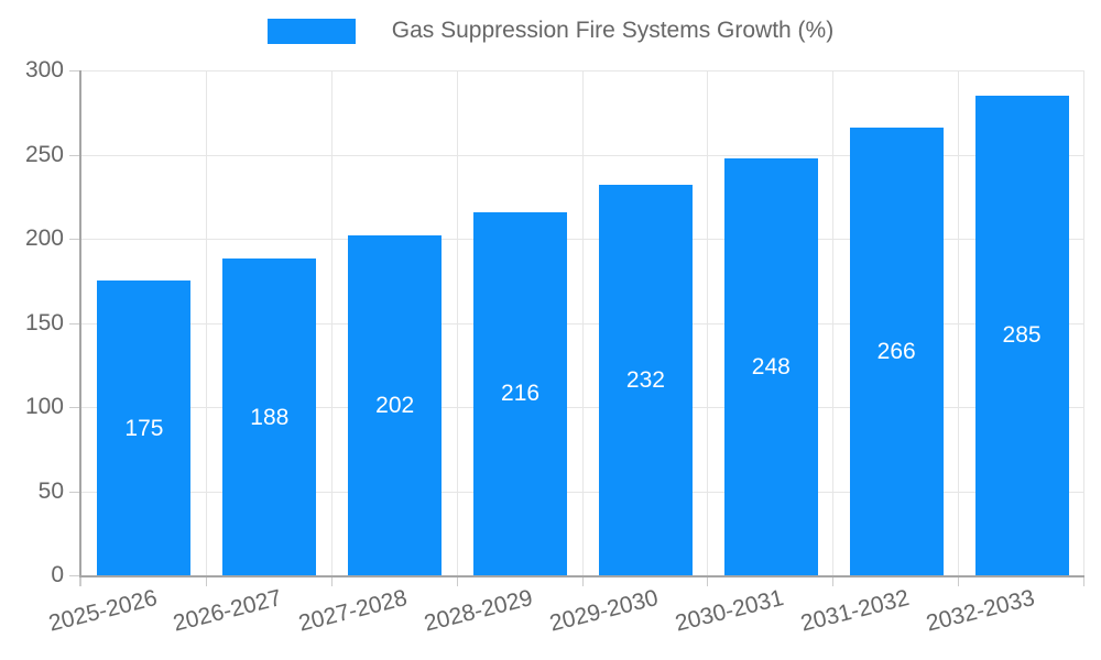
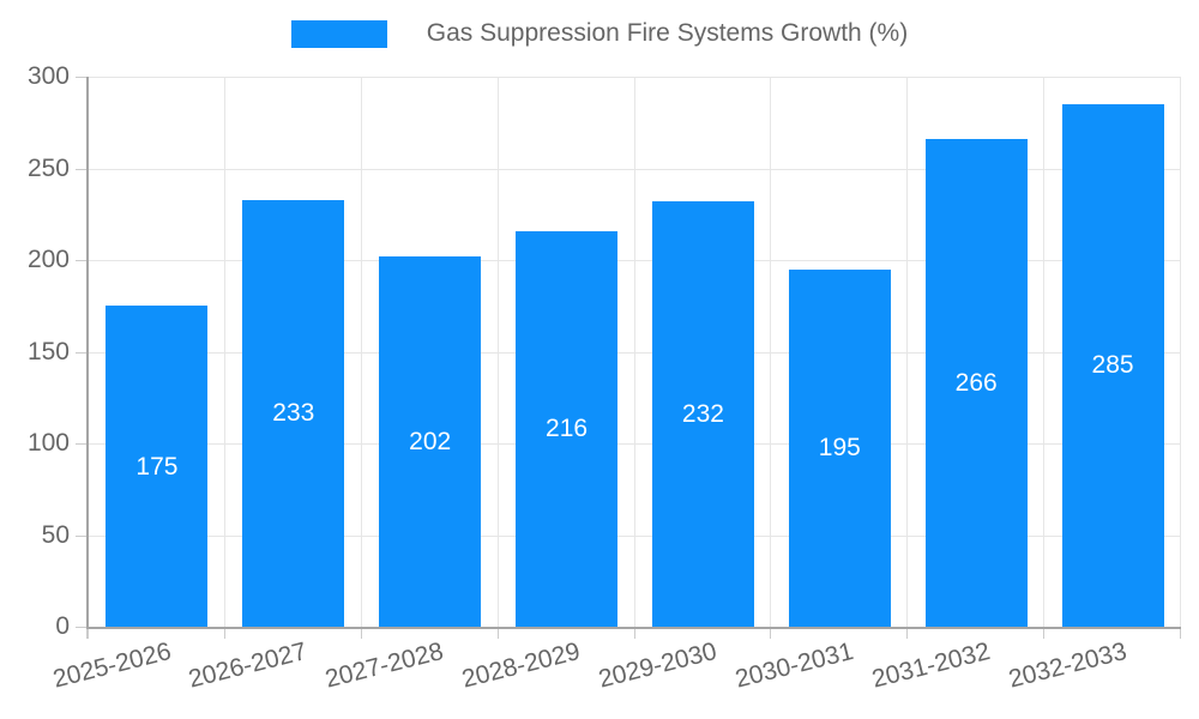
2026-2027: 188 -> 233
2030-2031: 248 -> 195
